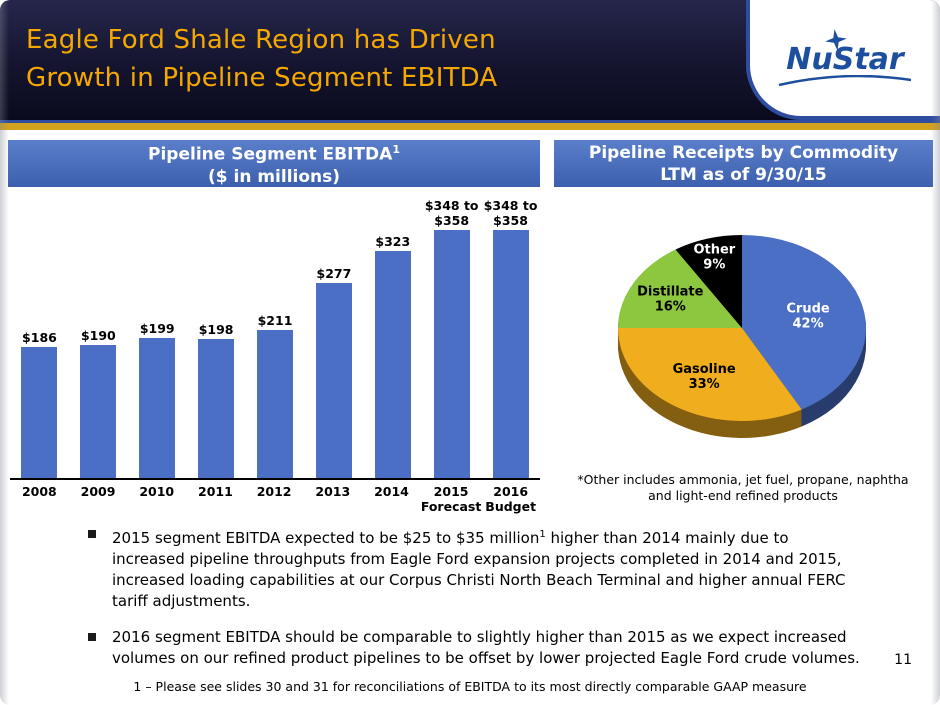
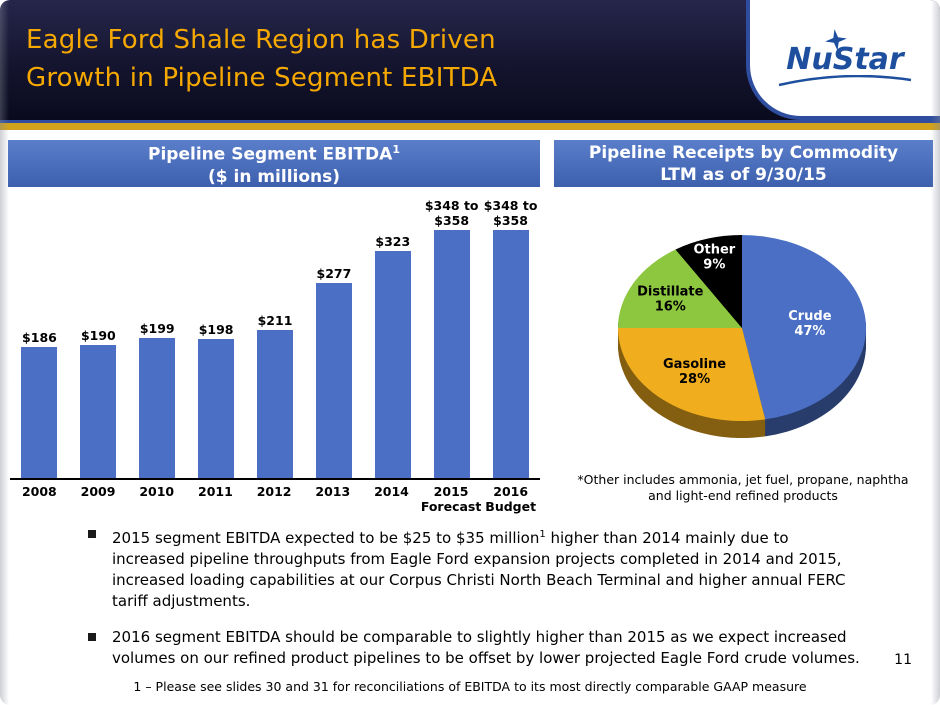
Pipeline Receipts by Commodity LTM as of 9/30/15/Crude: 42% -> 47%
Pipeline Receipts by Commodity LTM as of 9/30/15/Gasoline: 33% -> 28%
